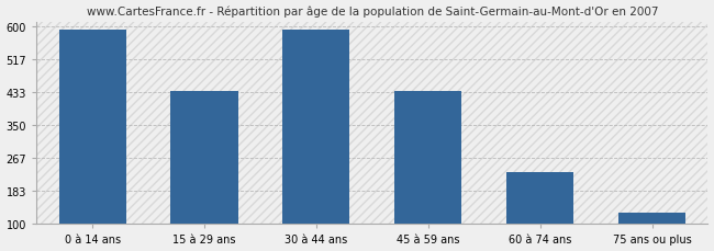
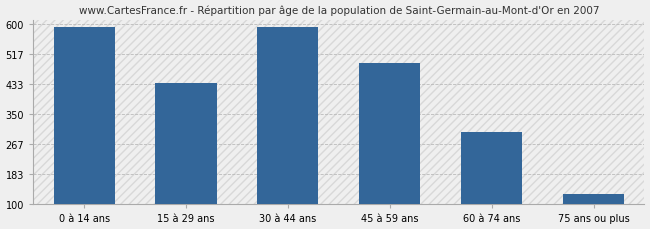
45 à 59 ans: 435 -> 492
60 à 74 ans: 230 -> 300
